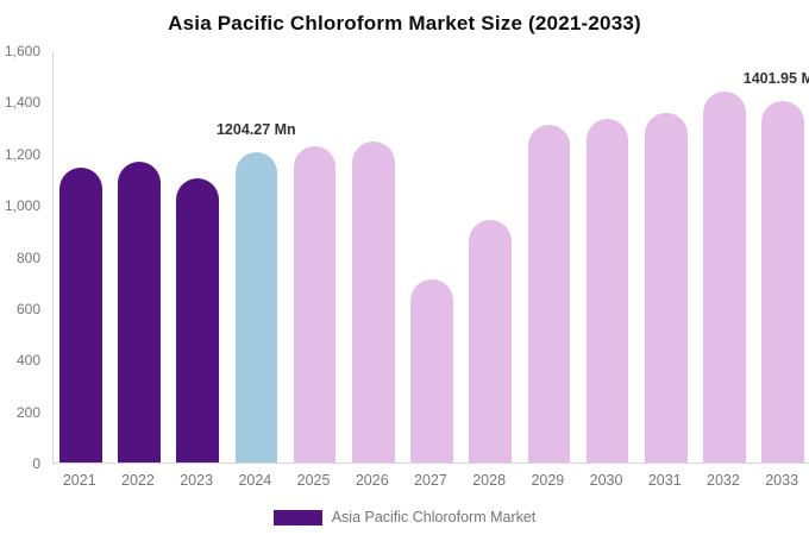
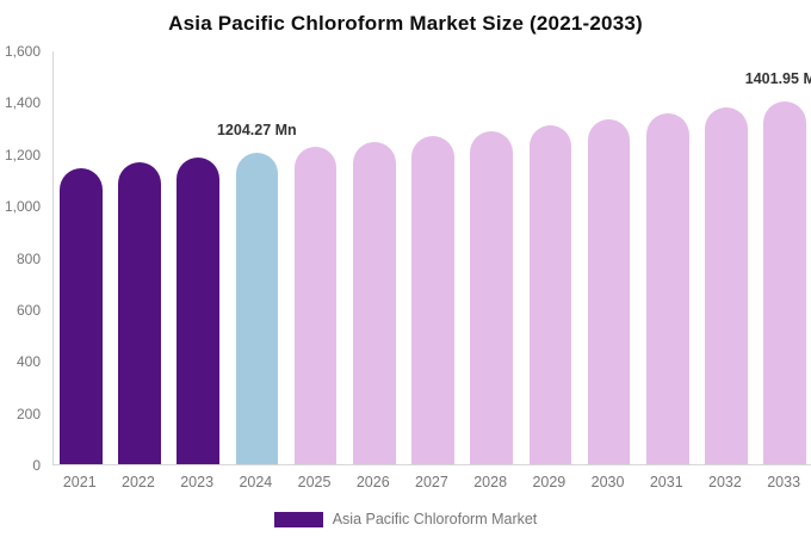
2023: 1100 -> 1180
2027: 710 -> 1270
2028: 940 -> 1290
2032: 1440 -> 1380
